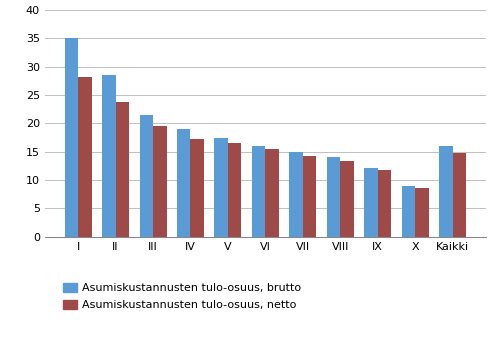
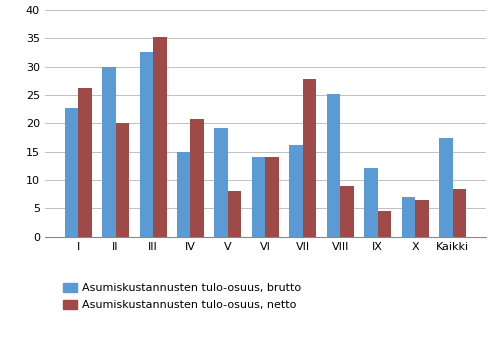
Asumiskustannusten tulo-osuus, brutto/I: 35.0 -> 22.8
Asumiskustannusten tulo-osuus, netto/I: 28.2 -> 26.2
Asumiskustannusten tulo-osuus, brutto/II: 28.5 -> 30.0
Asumiskustannusten tulo-osuus, netto/II: 23.8 -> 20.0
Asumiskustannusten tulo-osuus, brutto/III: 21.5 -> 32.6
Asumiskustannusten tulo-osuus, netto/III: 19.5 -> 35.2
Asumiskustannusten tulo-osuus, brutto/IV: 19.0 -> 15.0
Asumiskustannusten tulo-osuus, netto/IV: 17.3 -> 20.8
Asumiskustannusten tulo-osuus, brutto/V: 17.5 -> 19.2
Asumiskustannusten tulo-osuus, netto/V: 16.5 -> 8.0
Asumiskustannusten tulo-osuus, brutto/VI: 16.0 -> 14.0
Asumiskustannusten tulo-osuus, netto/VI: 15.4 -> 14.0
Asumiskustannusten tulo-osuus, brutto/VII: 15.0 -> 16.2
Asumiskustannusten tulo-osuus, netto/VII: 14.2 -> 27.8
Asumiskustannusten tulo-osuus, brutto/VIII: 14.0 -> 25.2
Asumiskustannusten tulo-osuus, netto/VIII: 13.4 -> 9.0
Asumiskustannusten tulo-osuus, netto/IX: 11.8 -> 4.6
Asumiskustannusten tulo-osuus, brutto/X: 9.0 -> 7.0
Asumiskustannusten tulo-osuus, netto/X: 8.5 -> 6.4
Asumiskustannusten tulo-osuus, brutto/Kaikki: 16.0 -> 17.4
Asumiskustannusten tulo-osuus, netto/Kaikki: 14.7 -> 8.4
